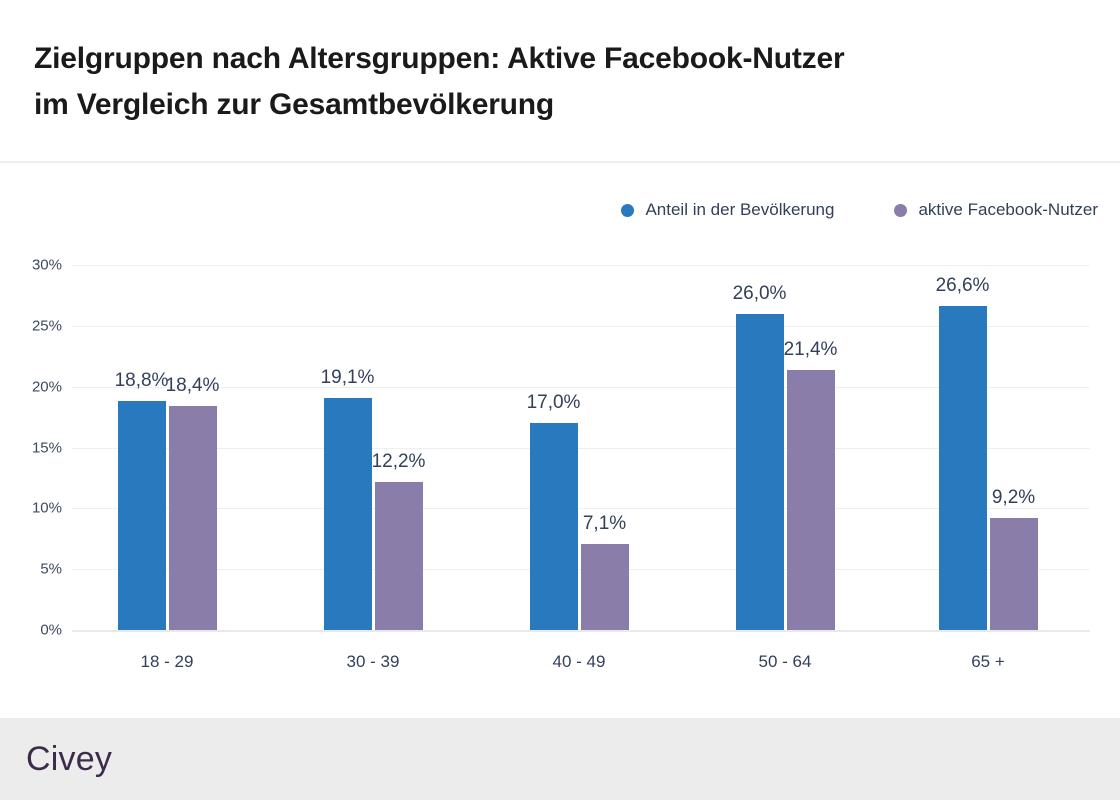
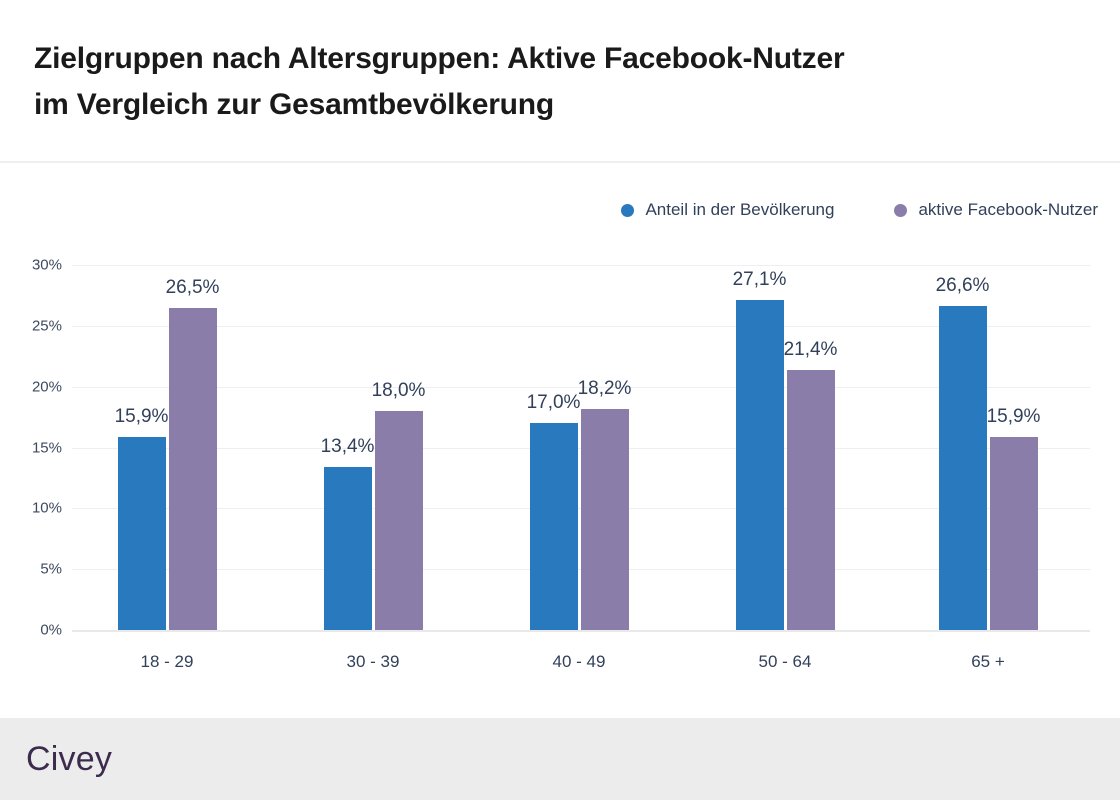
Anteil in der Bevölkerung/18 - 29: 18,8% -> 15,9%
aktive Facebook-Nutzer/18 - 29: 18,4% -> 26,5%
Anteil in der Bevölkerung/30 - 39: 19,1% -> 13,4%
aktive Facebook-Nutzer/30 - 39: 12,2% -> 18,0%
aktive Facebook-Nutzer/40 - 49: 7,1% -> 18,2%
Anteil in der Bevölkerung/50 - 64: 26,0% -> 27,1%
aktive Facebook-Nutzer/65 +: 9,2% -> 15,9%
